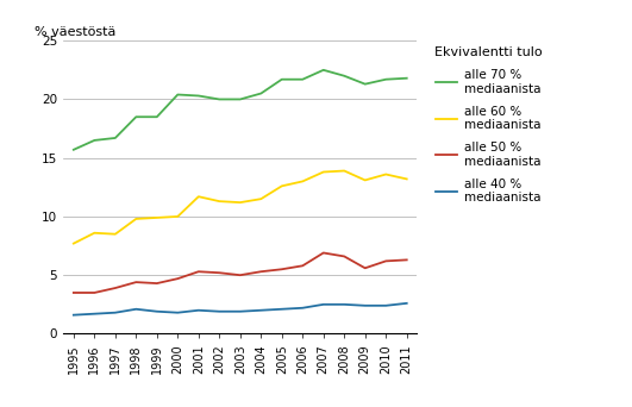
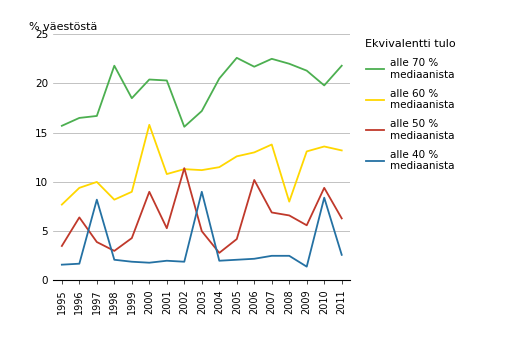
alle 60 % mediaanista/1996: 8.6 -> 9.4
alle 50 % mediaanista/1996: 3.5 -> 6.4
alle 60 % mediaanista/1997: 8.5 -> 10.0
alle 40 % mediaanista/1997: 1.8 -> 8.2
alle 70 % mediaanista/1998: 18.5 -> 21.8
alle 60 % mediaanista/1998: 9.8 -> 8.2
alle 50 % mediaanista/1998: 4.4 -> 3.0
alle 60 % mediaanista/1999: 9.9 -> 9.0
alle 60 % mediaanista/2000: 10.0 -> 15.8
alle 50 % mediaanista/2000: 4.7 -> 9.0
alle 60 % mediaanista/2001: 11.7 -> 10.8
alle 70 % mediaanista/2002: 20.0 -> 15.6
alle 50 % mediaanista/2002: 5.2 -> 11.4
alle 70 % mediaanista/2003: 20.0 -> 17.2
alle 40 % mediaanista/2003: 1.9 -> 9.0
alle 50 % mediaanista/2004: 5.3 -> 2.8
alle 70 % mediaanista/2005: 21.7 -> 22.6
alle 50 % mediaanista/2005: 5.5 -> 4.2
alle 50 % mediaanista/2006: 5.8 -> 10.2
alle 60 % mediaanista/2008: 13.9 -> 8.0
alle 40 % mediaanista/2009: 2.4 -> 1.4
alle 70 % mediaanista/2010: 21.7 -> 19.8
alle 50 % mediaanista/2010: 6.2 -> 9.4
alle 40 % mediaanista/2010: 2.4 -> 8.4
